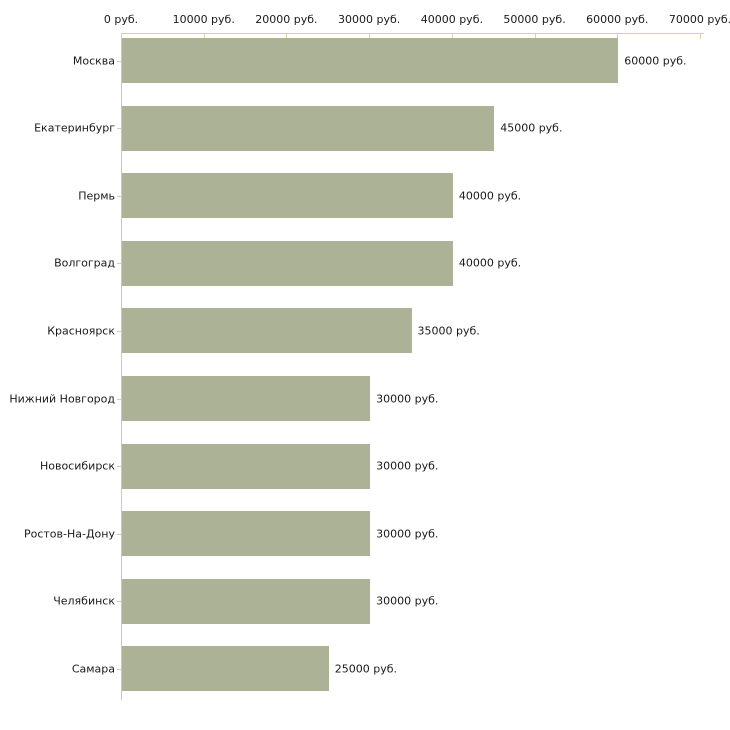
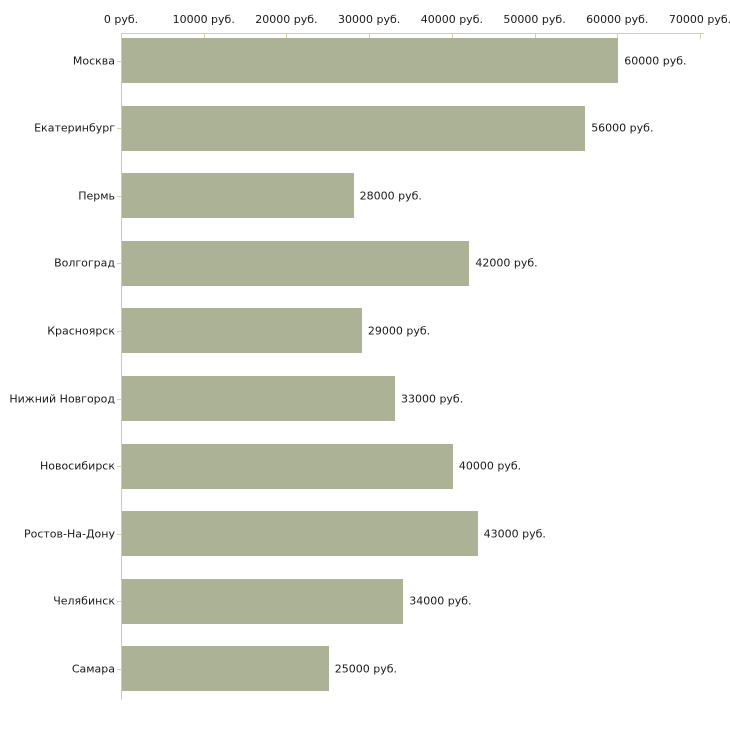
Екатеринбург: 45000 -> 56000
Пермь: 40000 -> 28000
Волгоград: 40000 -> 42000
Красноярск: 35000 -> 29000
Нижний Новгород: 30000 -> 33000
Новосибирск: 30000 -> 40000
Ростов-На-Дону: 30000 -> 43000
Челябинск: 30000 -> 34000
